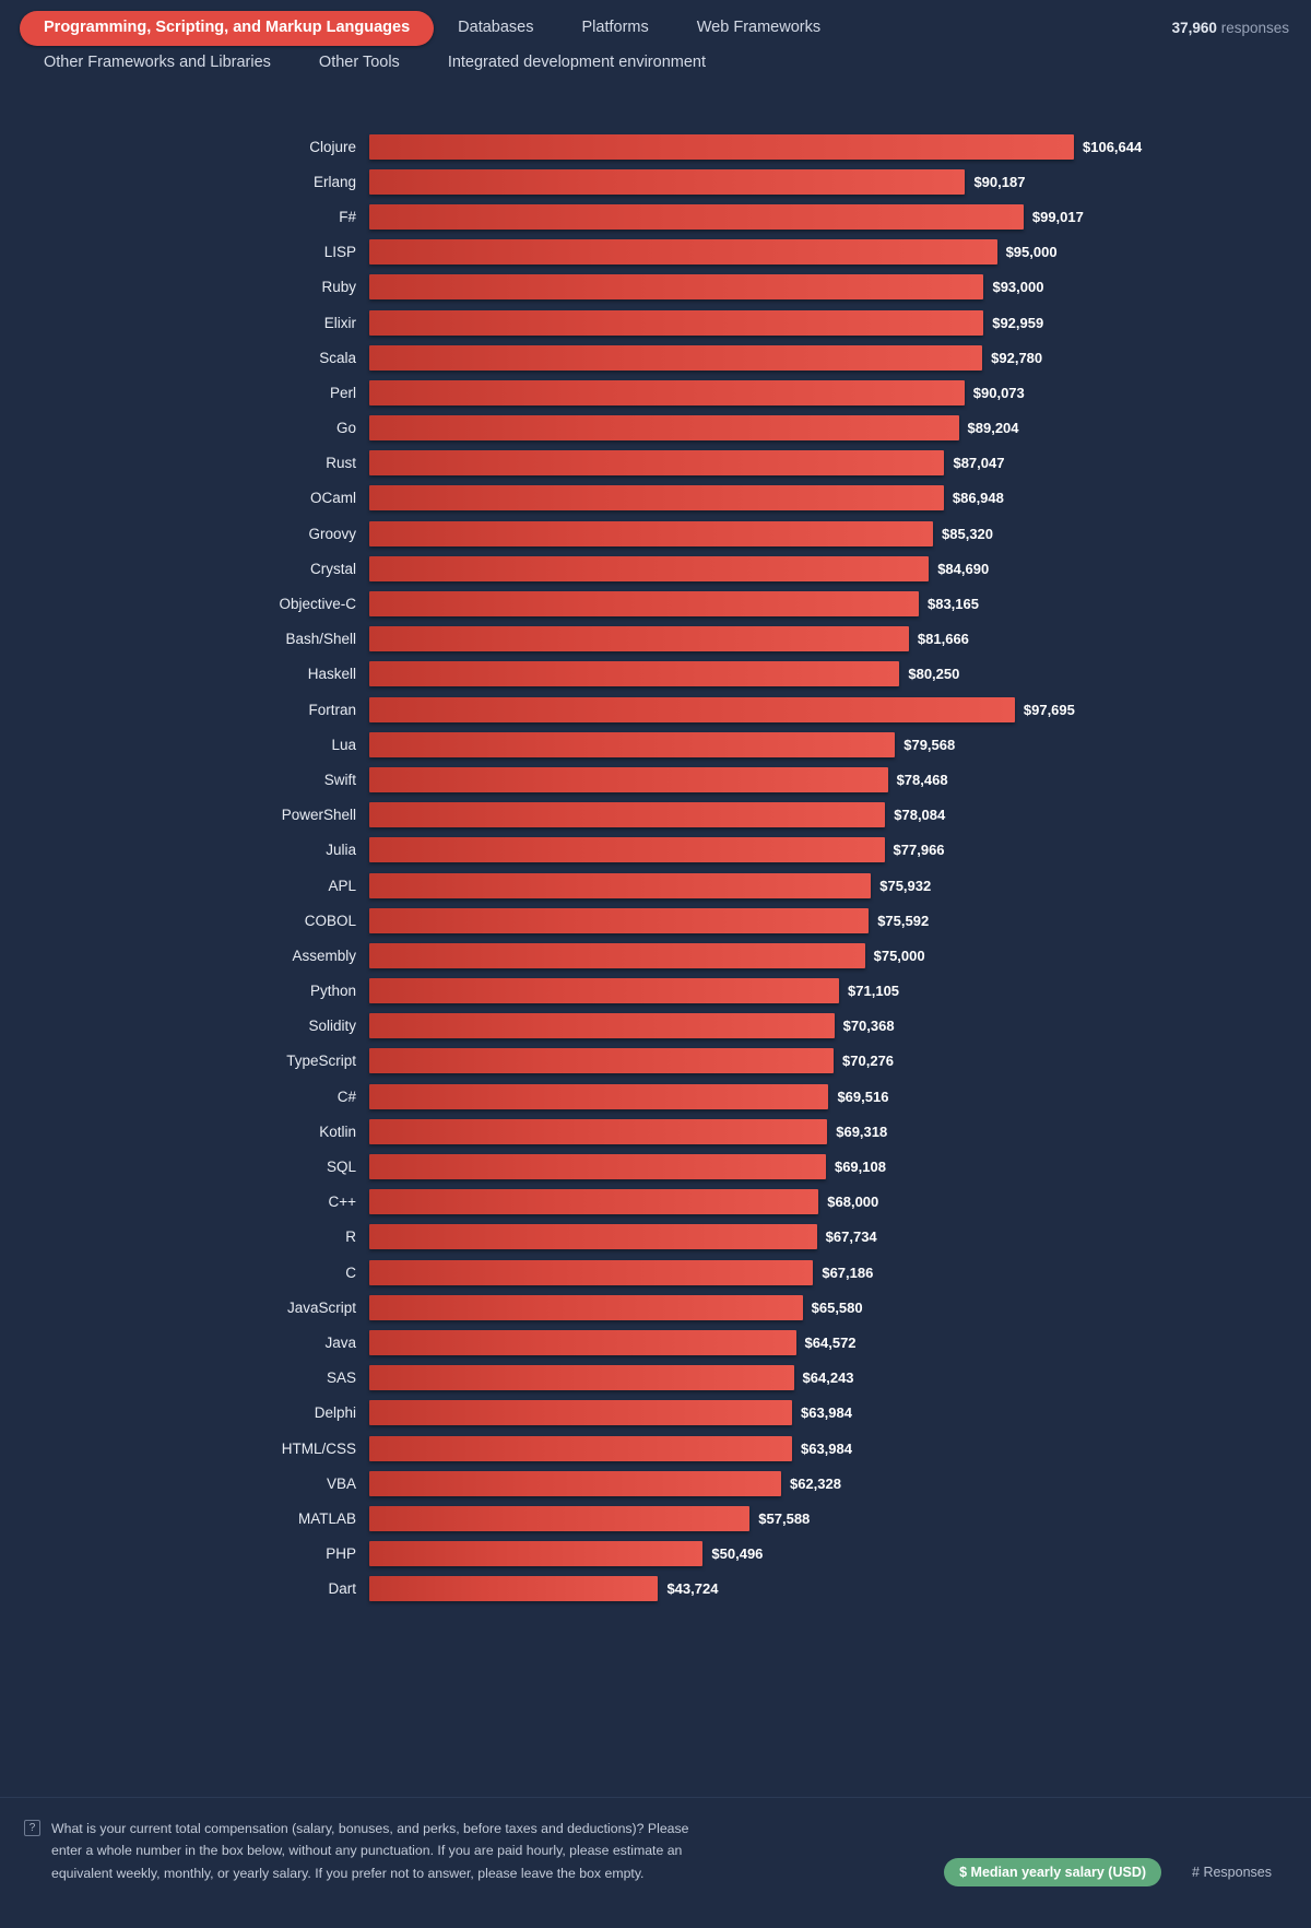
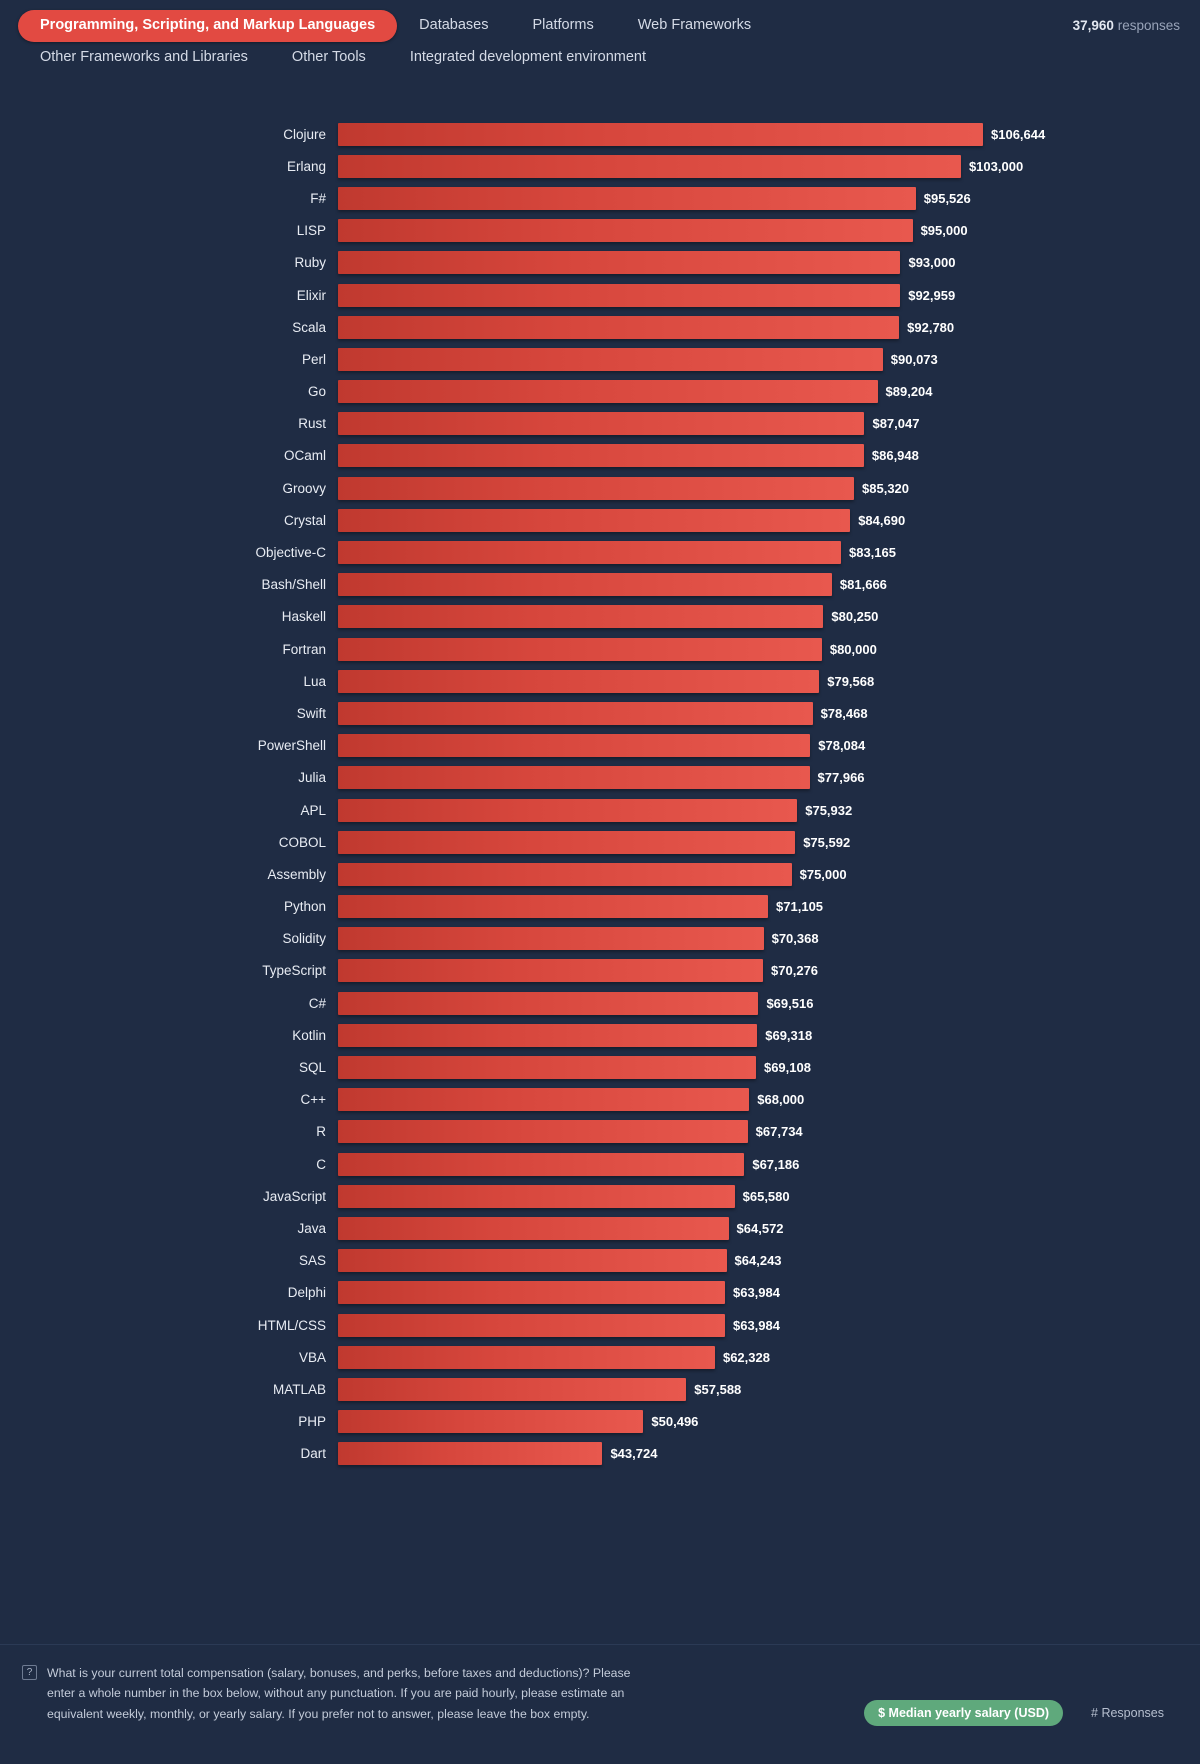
Erlang: $90,187 -> $103,000
F#: $99,017 -> $95,526
Fortran: $97,695 -> $80,000
